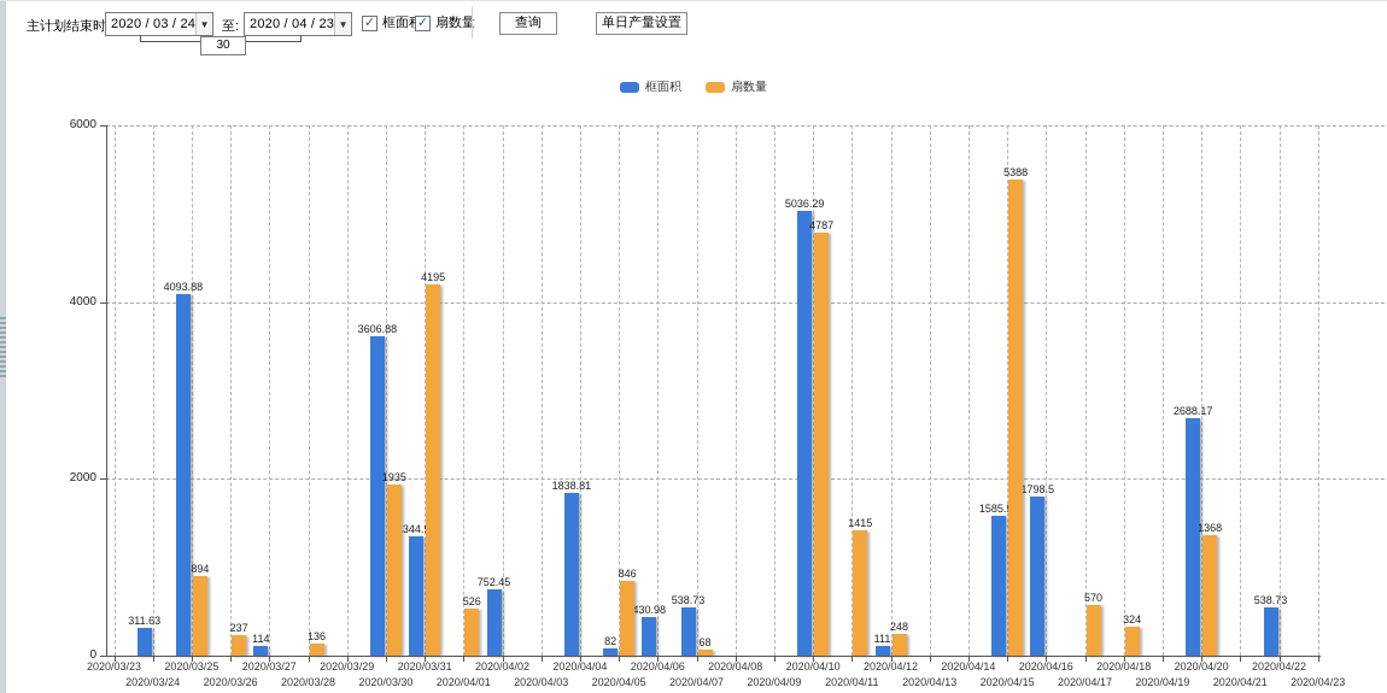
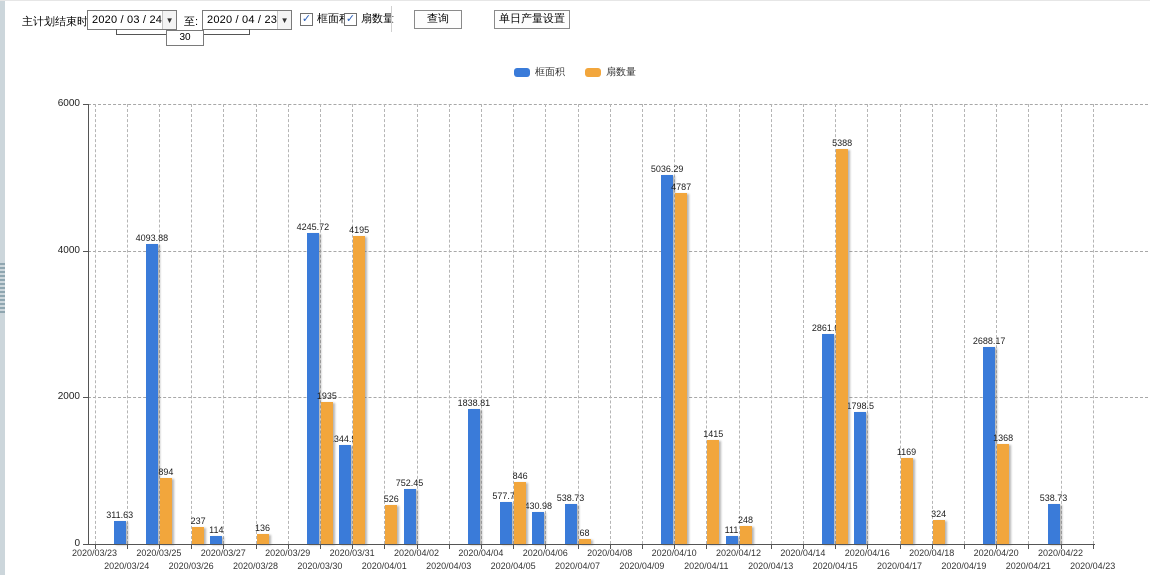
框面积/2020/03/30: 3606.88 -> 4245.72
框面积/2020/04/05: 82 -> 577.78
框面积/2020/04/15: 1585.96 -> 2861.01
扇数量/2020/04/17: 570 -> 1169
